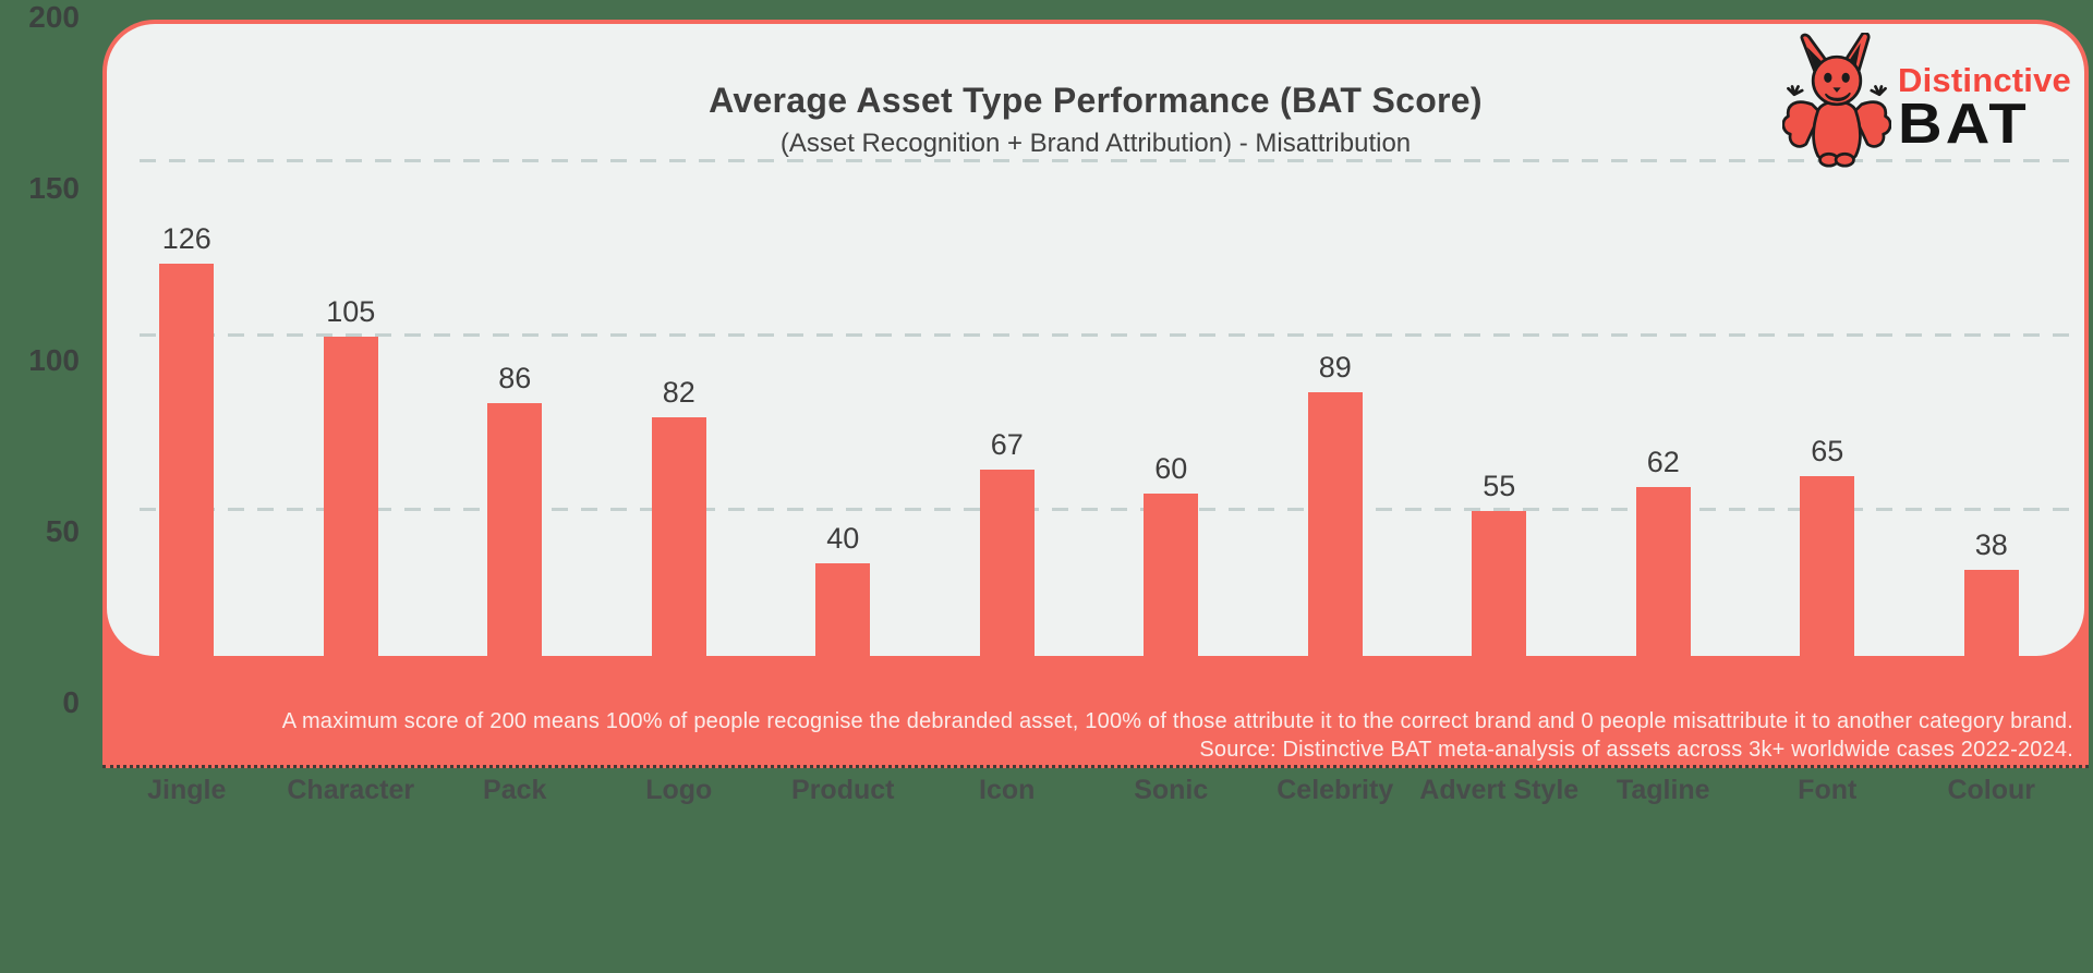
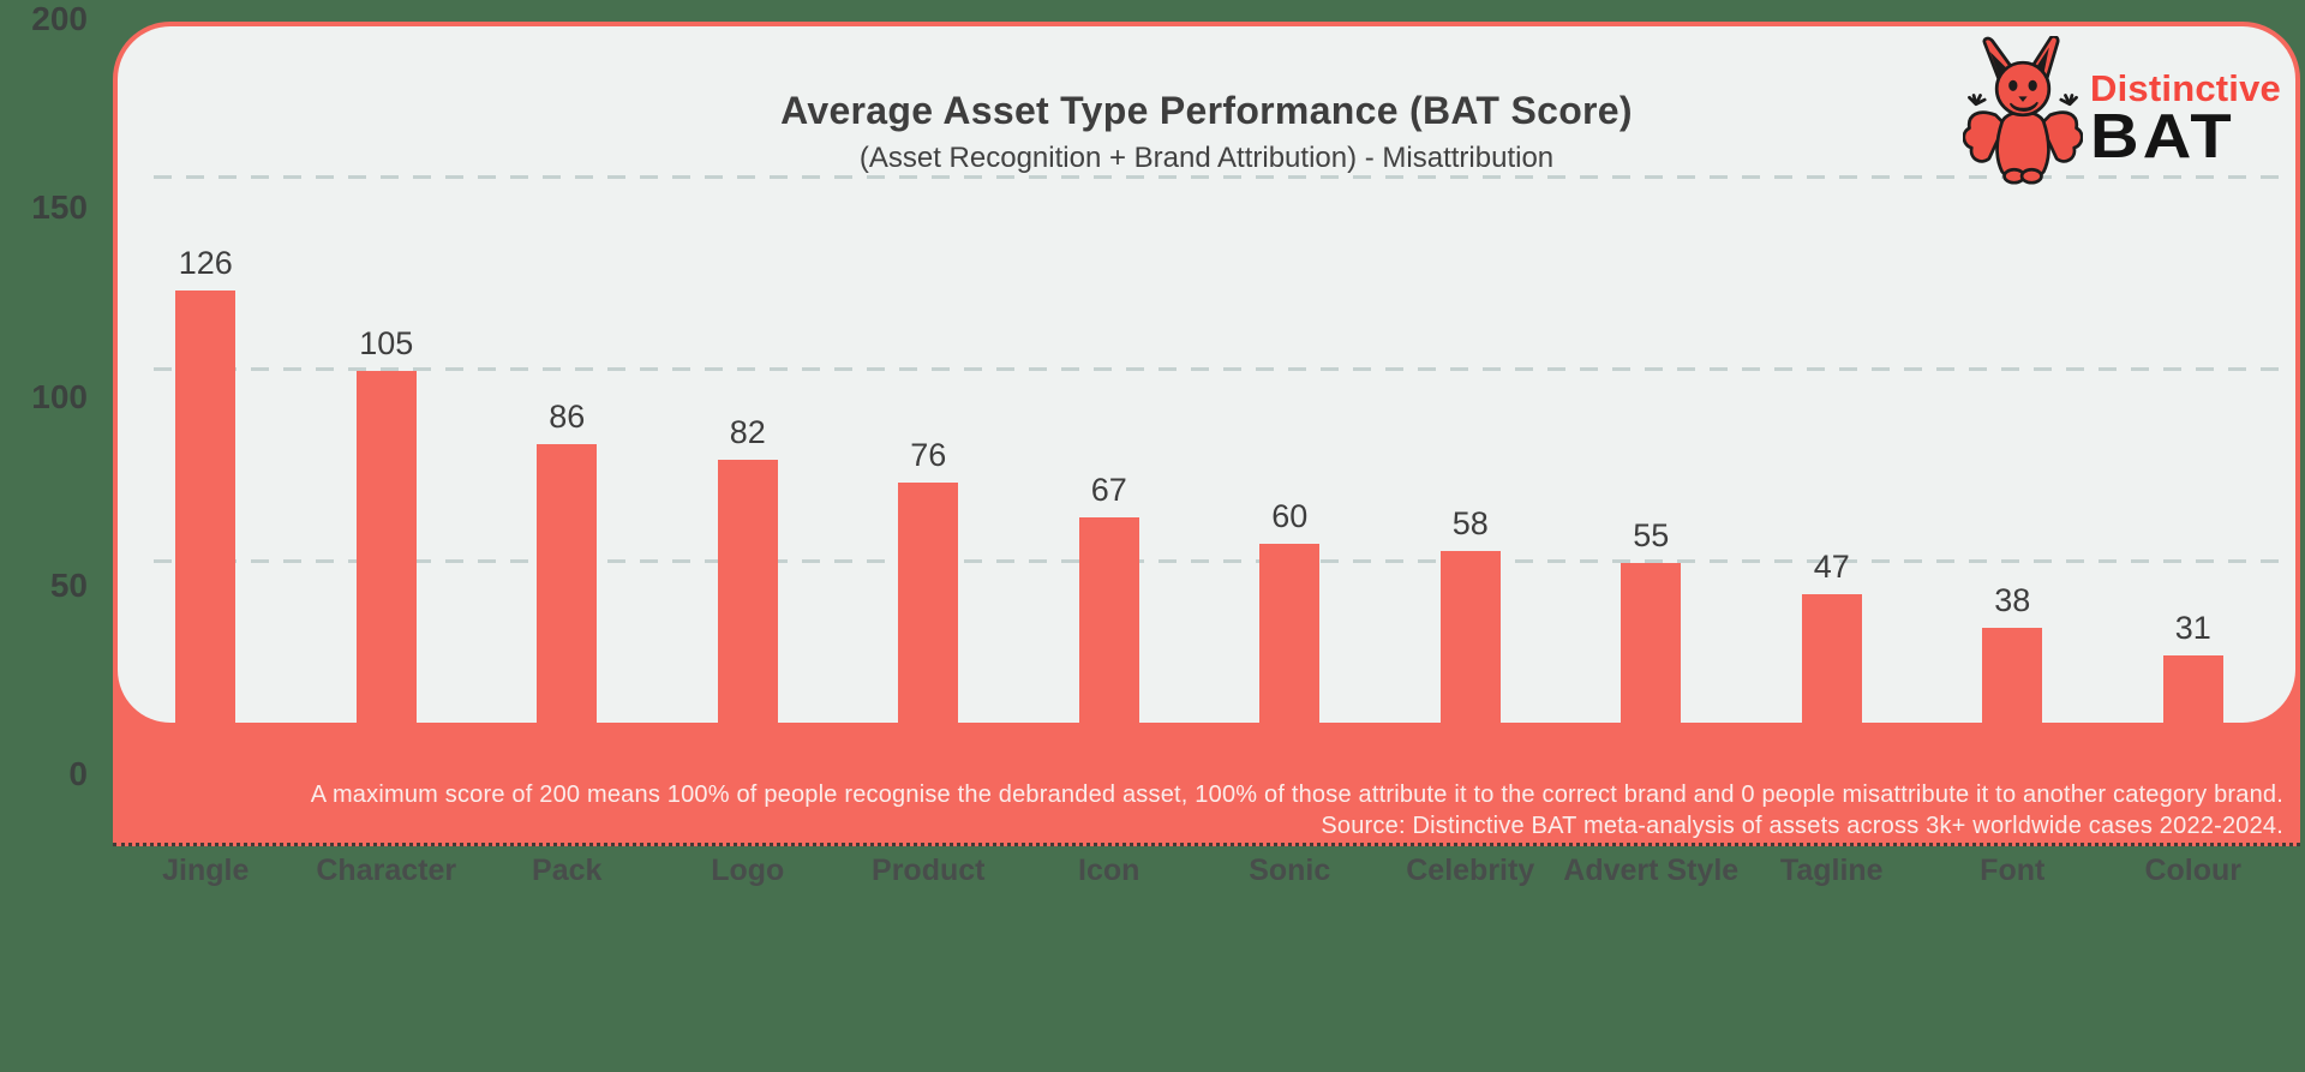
Product: 40 -> 76
Celebrity: 89 -> 58
Tagline: 62 -> 47
Font: 65 -> 38
Colour: 38 -> 31
